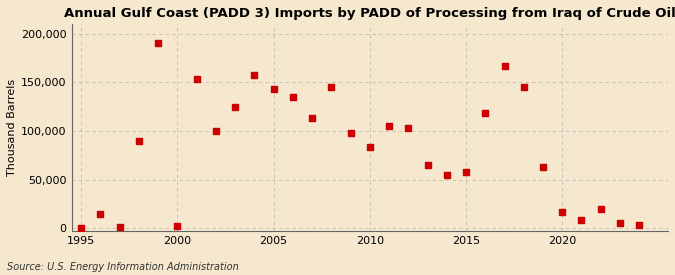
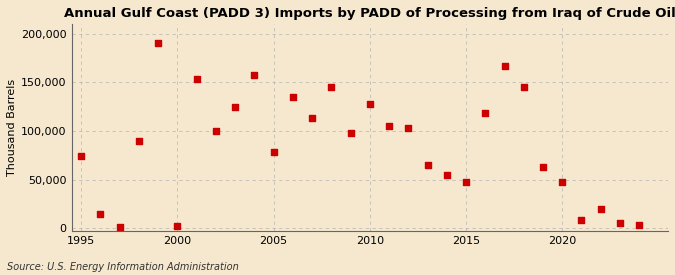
1995: 0 -> 74,000
2005: 143,000 -> 78,000
2010: 84,000 -> 128,000
2015: 58,000 -> 48,000
2020: 17,000 -> 48,000
